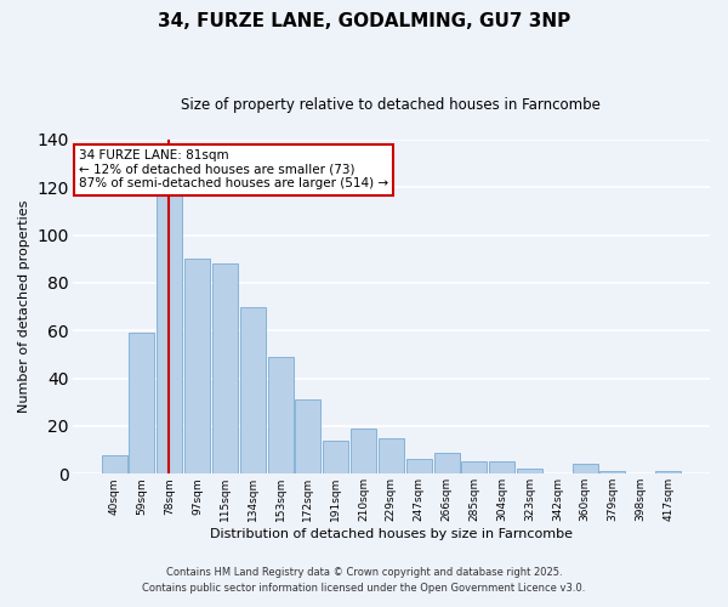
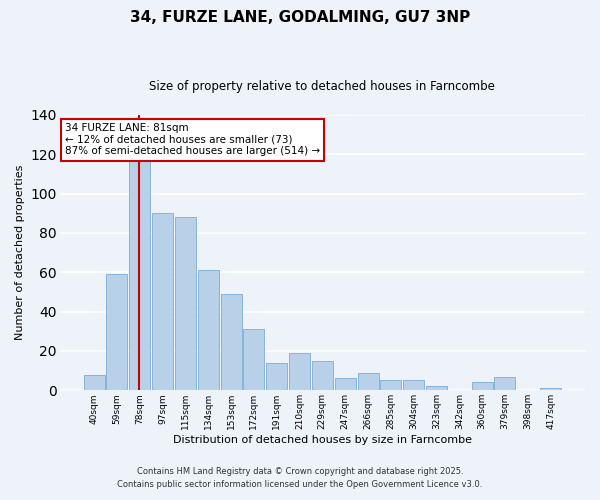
134sqm: 70 -> 61
379sqm: 1 -> 7
